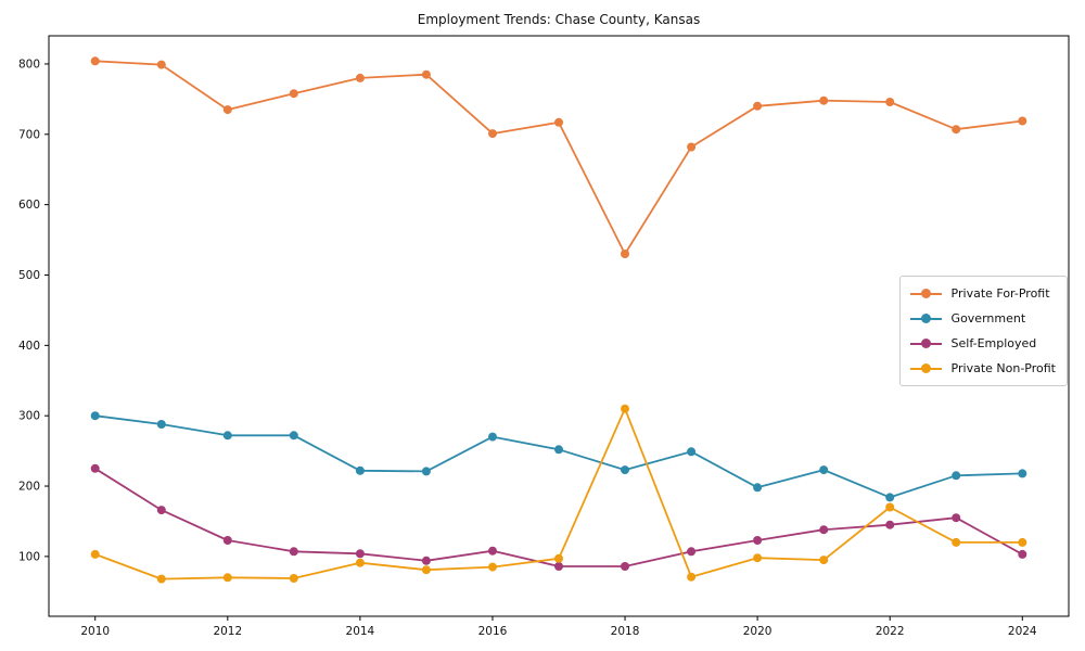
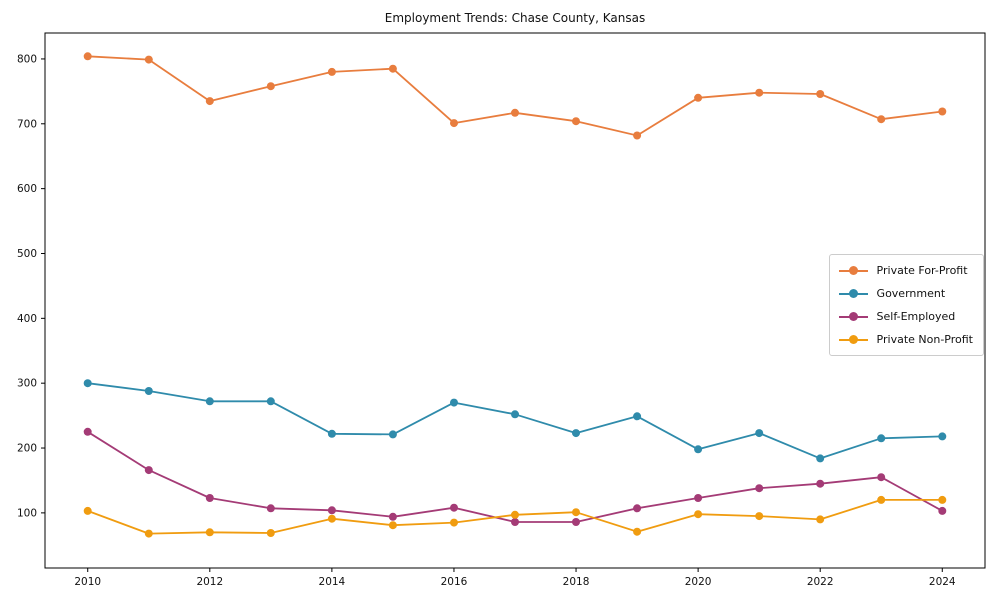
Private For-Profit/2018: 530 -> 700
Private Non-Profit/2018: 310 -> 100
Private Non-Profit/2022: 170 -> 90
